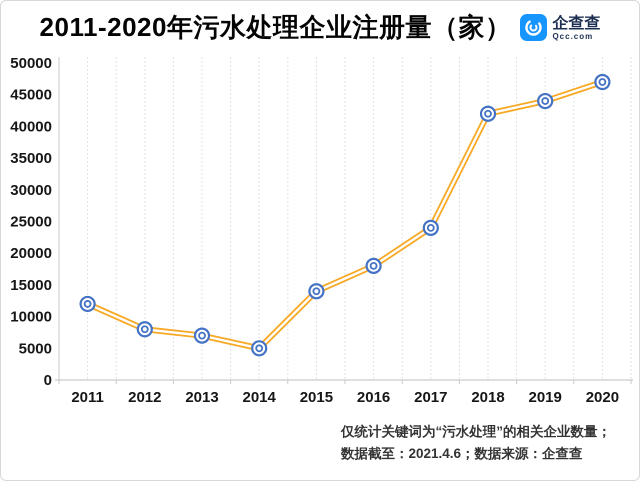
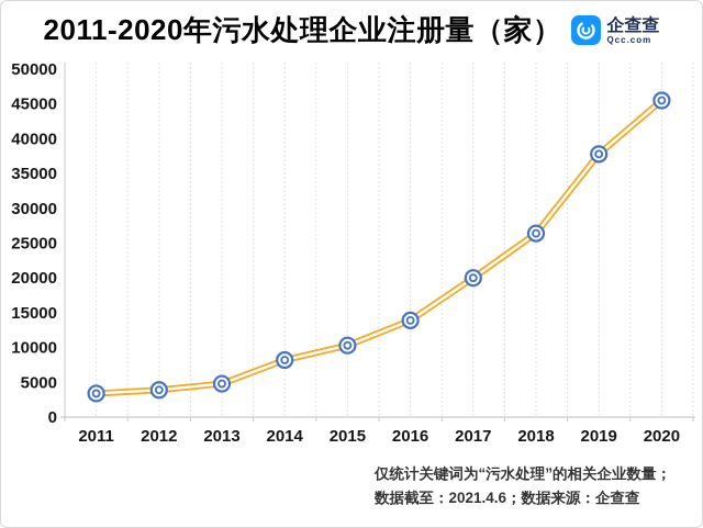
2011: 12000 -> 3000
2012: 8000 -> 4000
2013: 7000 -> 5000
2014: 5000 -> 8000
2015: 14000 -> 10000
2016: 18000 -> 14000
2017: 24000 -> 20000
2018: 42000 -> 26000
2019: 44000 -> 38000
2020: 47000 -> 46000
